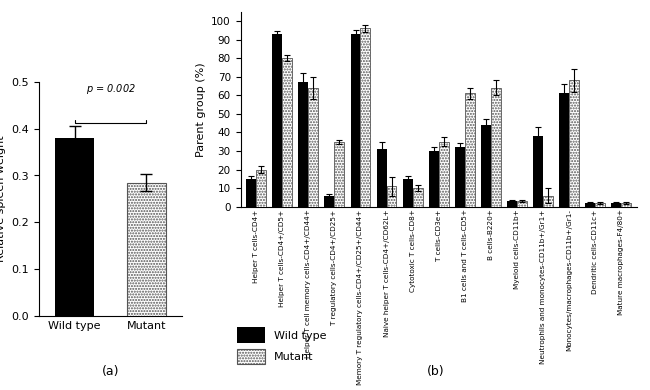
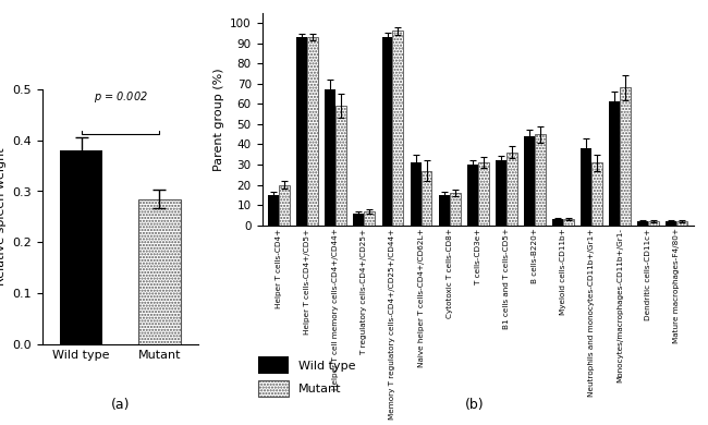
Mutant/Helper T cells-CD4+/CD5+: 80 -> 93
Mutant/Helper T cell memory cells-CD4+/CD44+: 64 -> 59
Mutant/T regulatory cells-CD4+/CD25+: 35 -> 7
Mutant/Naive helper T cells-CD4+/CD62L+: 11 -> 27
Mutant/Cytotoxic T cells-CD8+: 10 -> 16
Mutant/T cells-CD3e+: 35 -> 31
Mutant/B1 cells and T cells-CD5+: 61 -> 36
Mutant/B cells-B220+: 64 -> 45
Mutant/Neutrophils and monocytes-CD11b+/Gr1+: 6 -> 31
